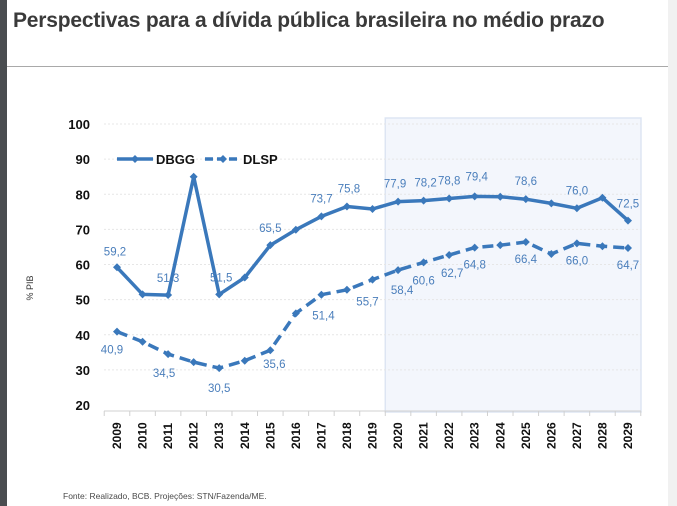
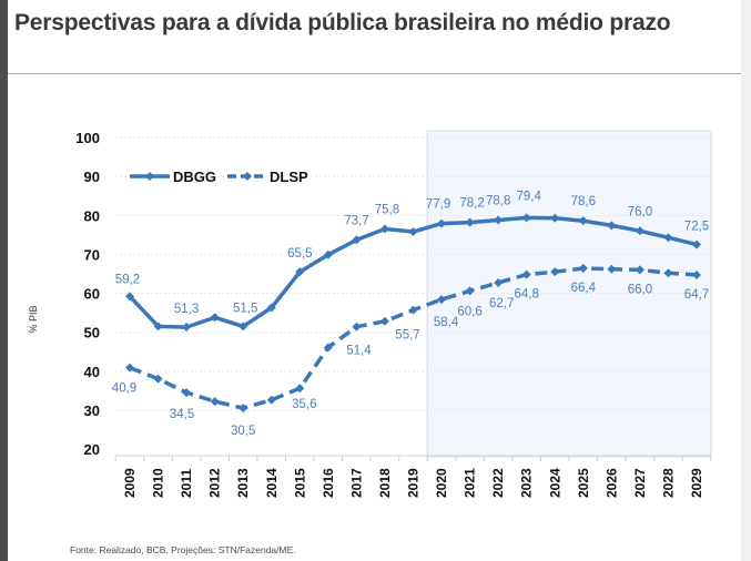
DBGG/2012: 85 -> 54
DLSP/2026: 63 -> 66
DBGG/2028: 79 -> 74
